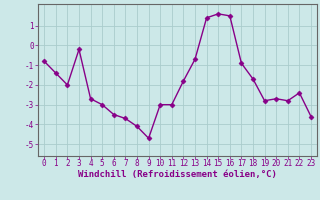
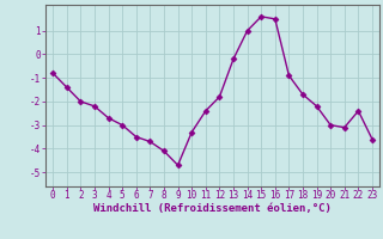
3: -0.2 -> -2.2
10: -3.0 -> -3.3
11: -3.0 -> -2.4
13: -0.7 -> -0.2
14: 1.4 -> 1.0
19: -2.8 -> -2.2
20: -2.7 -> -3.0
21: -2.8 -> -3.1
